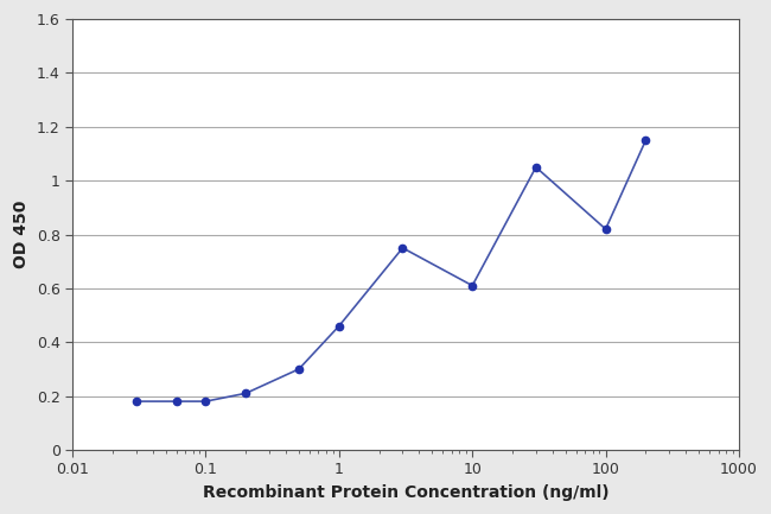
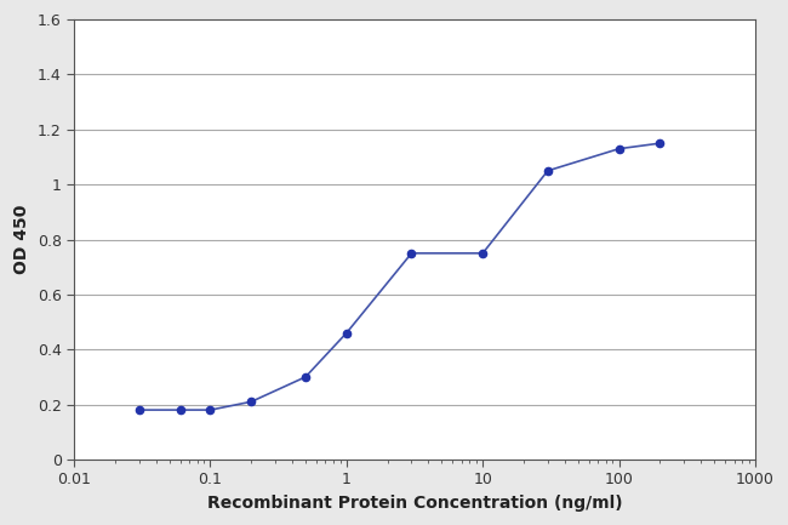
10: 0.61 -> 0.75
100: 0.82 -> 1.13
